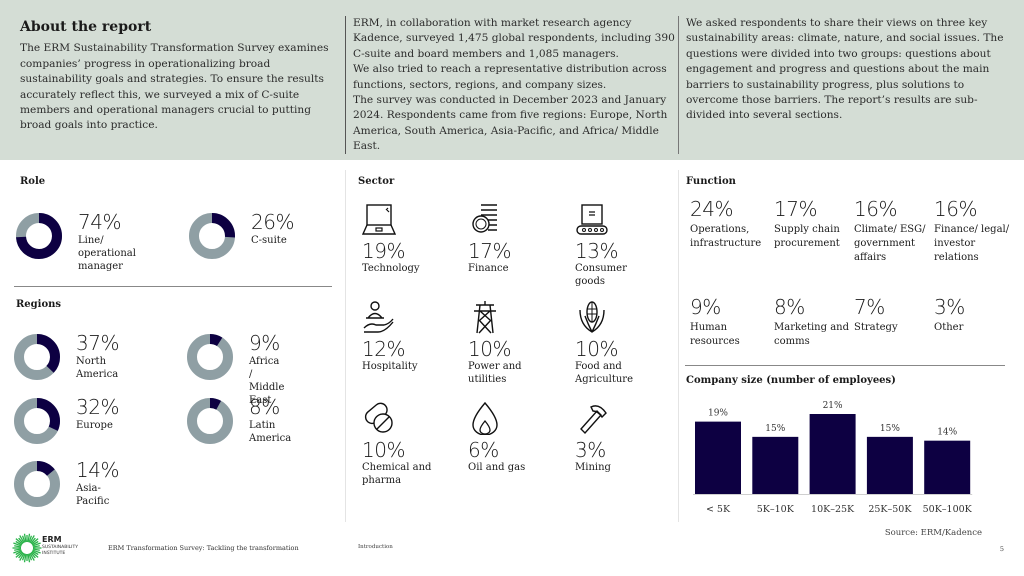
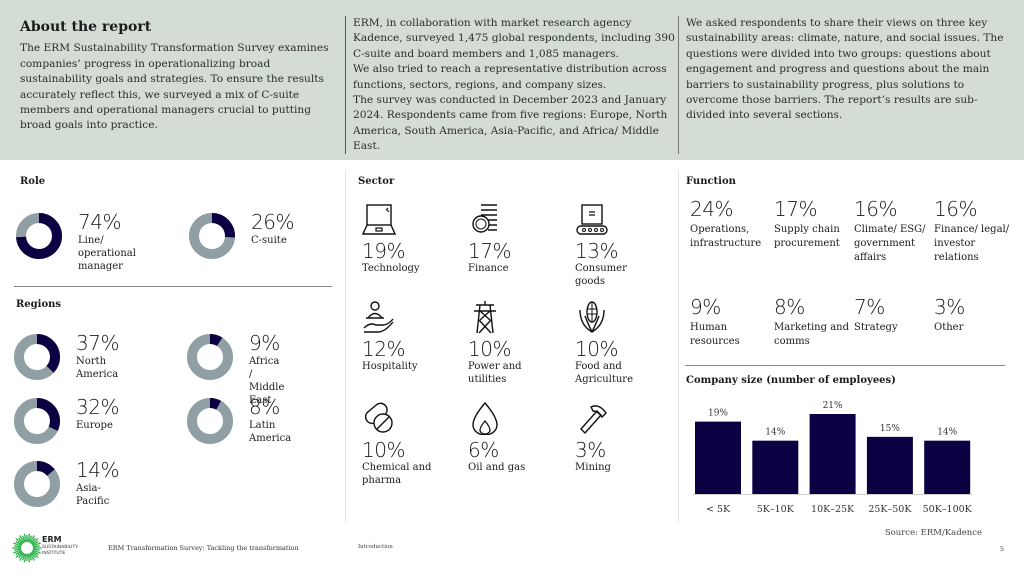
5K–10K: 15% -> 14%
